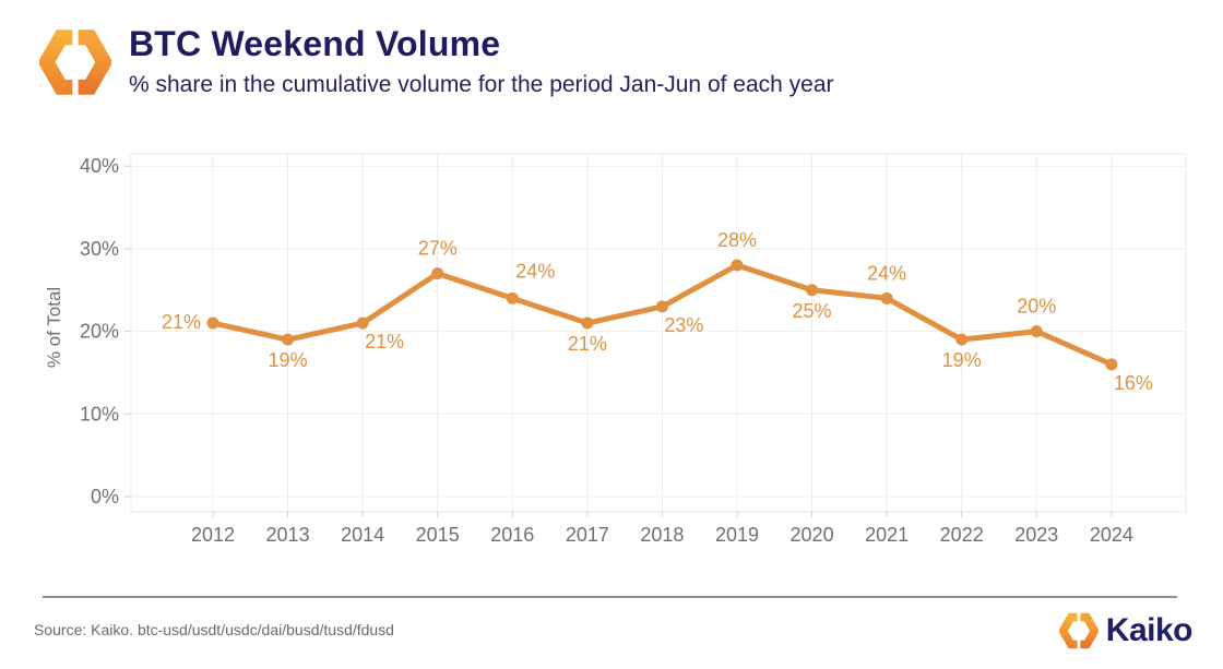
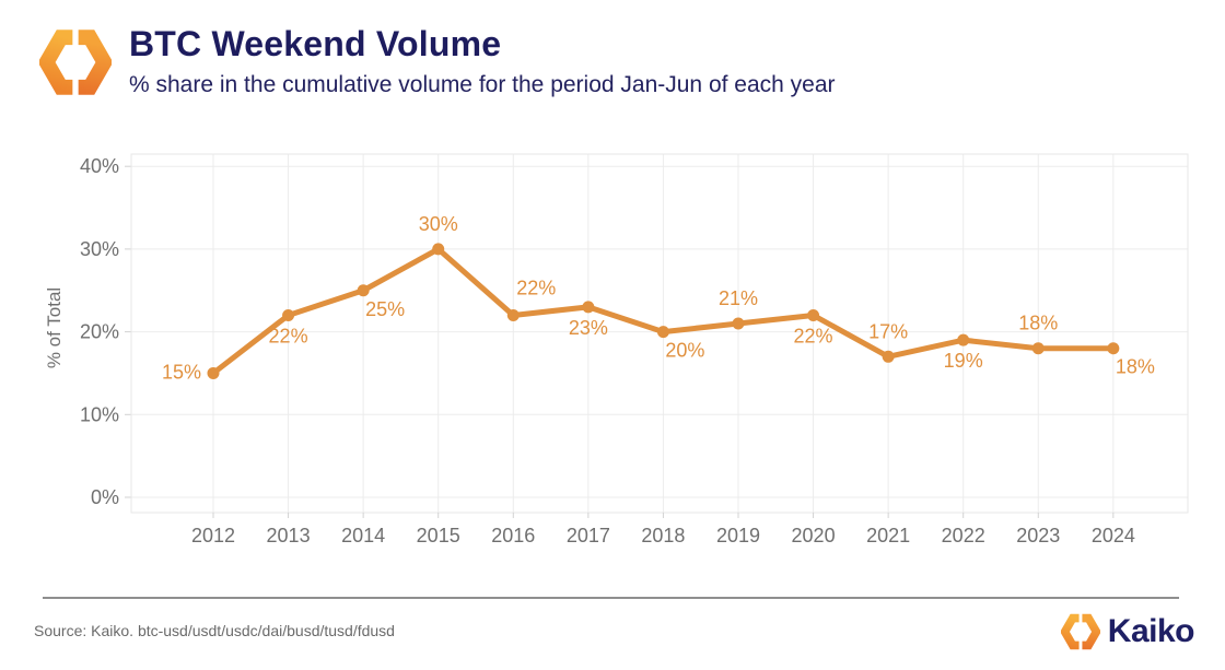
2012: 21% -> 15%
2013: 19% -> 22%
2014: 21% -> 25%
2015: 27% -> 30%
2016: 24% -> 22%
2017: 21% -> 23%
2018: 23% -> 20%
2019: 28% -> 21%
2020: 25% -> 22%
2021: 24% -> 17%
2023: 20% -> 18%
2024: 16% -> 18%
